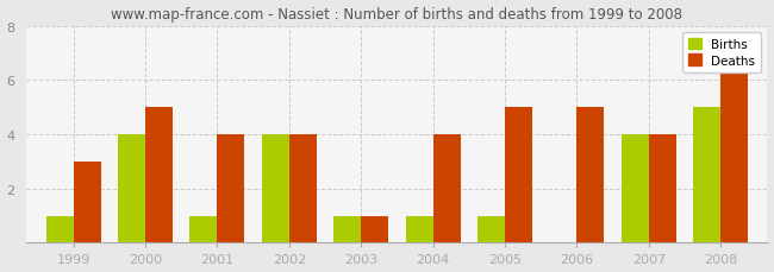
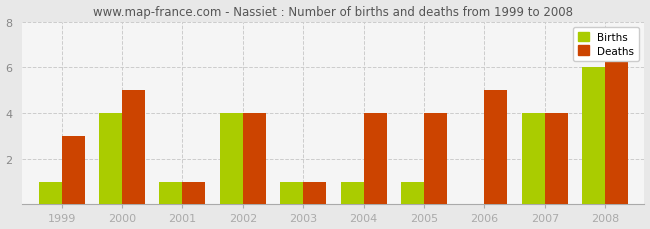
Deaths/2001: 4 -> 1
Deaths/2005: 5 -> 4
Births/2008: 5 -> 6
